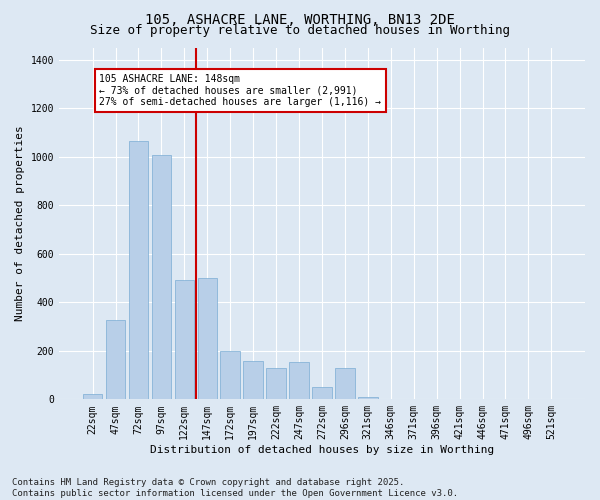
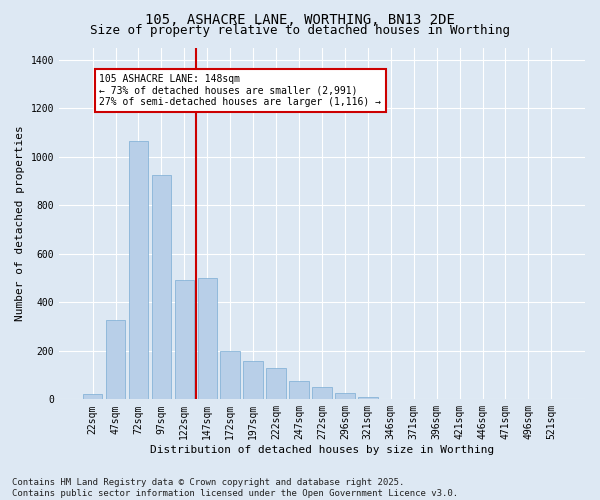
97sqm: 1005 -> 925
247sqm: 155 -> 75
296sqm: 130 -> 25
